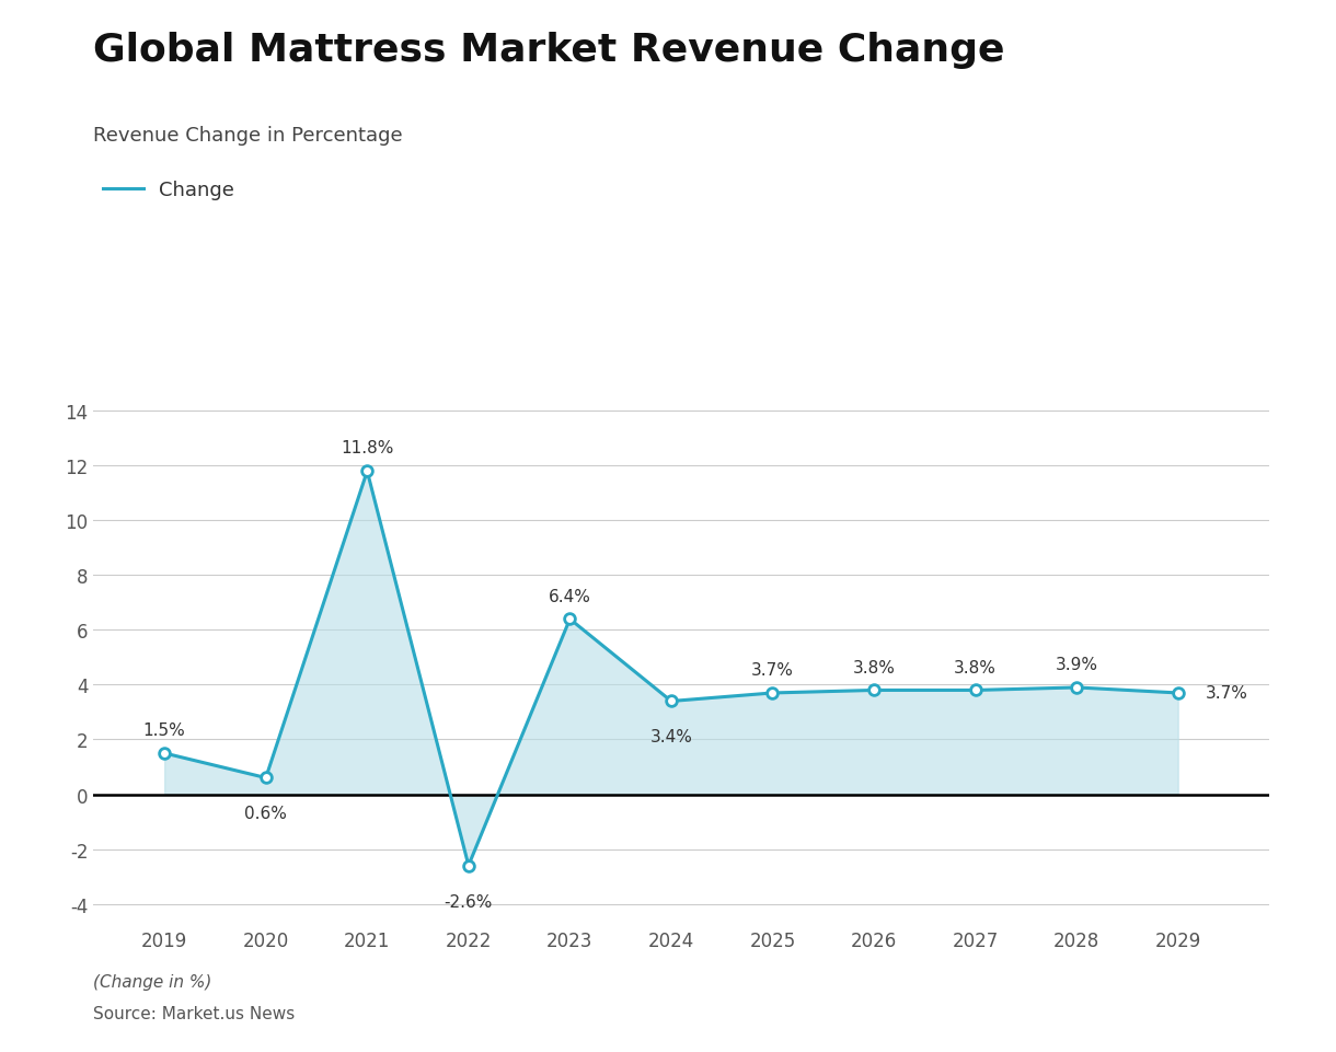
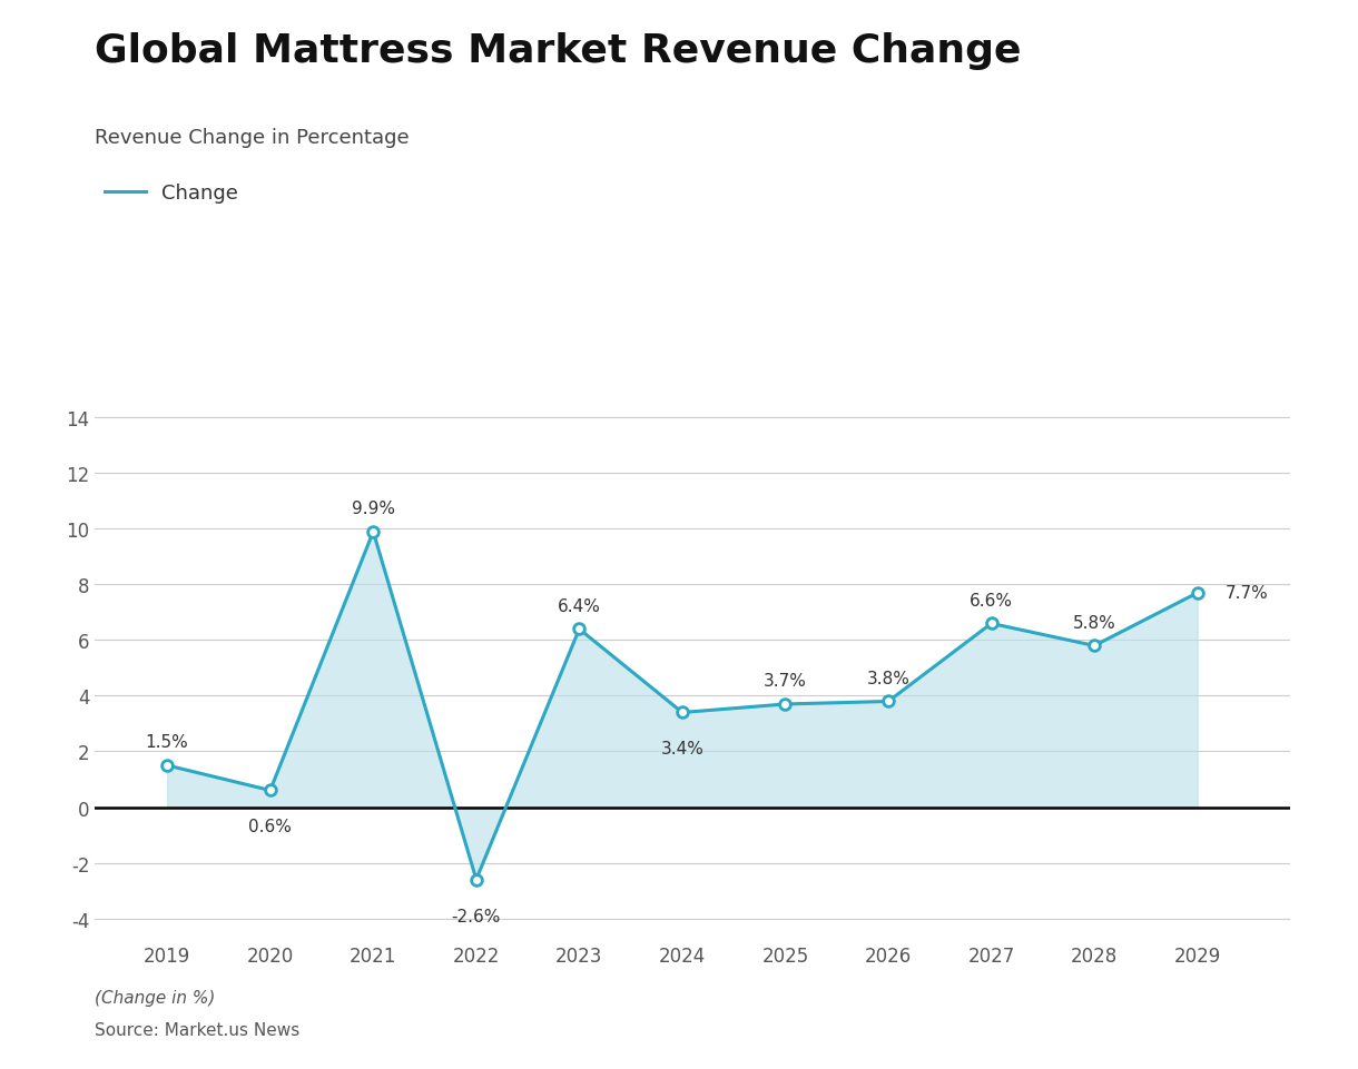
2021: 11.8% -> 9.9%
2027: 3.8% -> 6.6%
2028: 3.9% -> 5.8%
2029: 3.7% -> 7.7%
